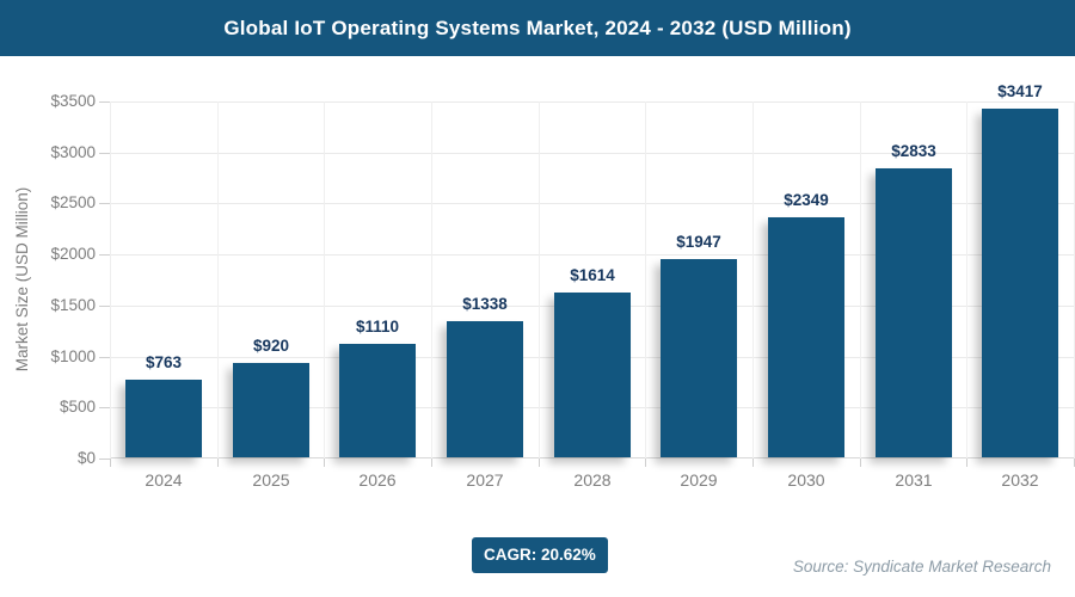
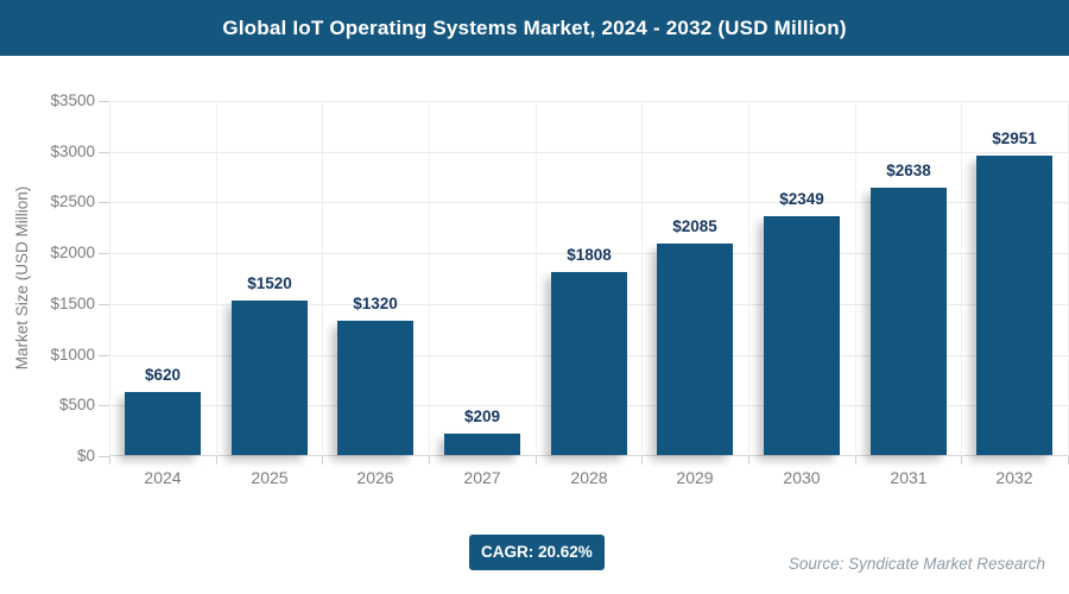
2024: $763 -> $620
2025: $920 -> $1520
2026: $1110 -> $1320
2027: $1338 -> $209
2028: $1614 -> $1808
2029: $1947 -> $2085
2031: $2833 -> $2638
2032: $3417 -> $2951
